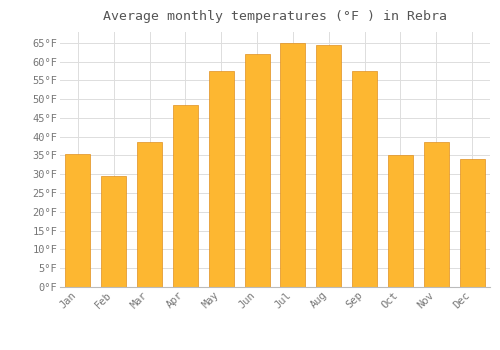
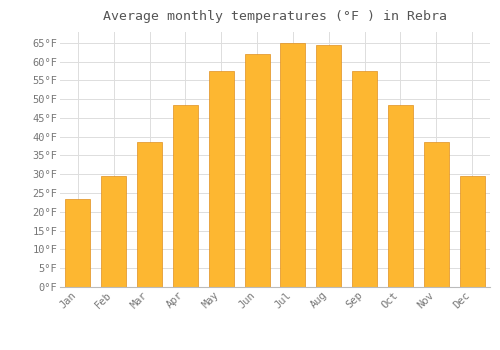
Jan: 35.5°F -> 23.5°F
Oct: 35.0°F -> 48.5°F
Dec: 34.0°F -> 29.5°F
